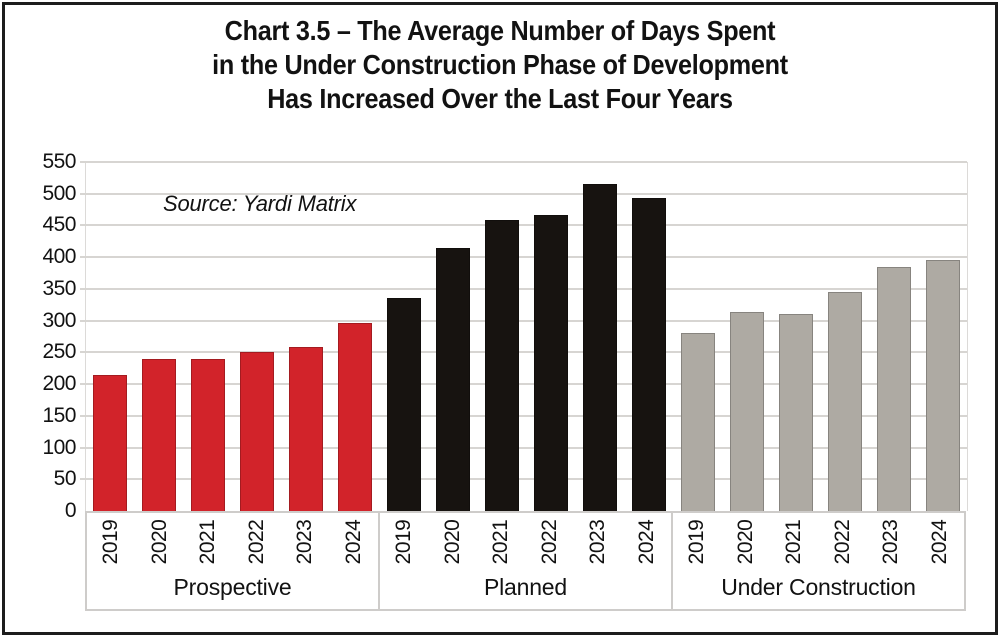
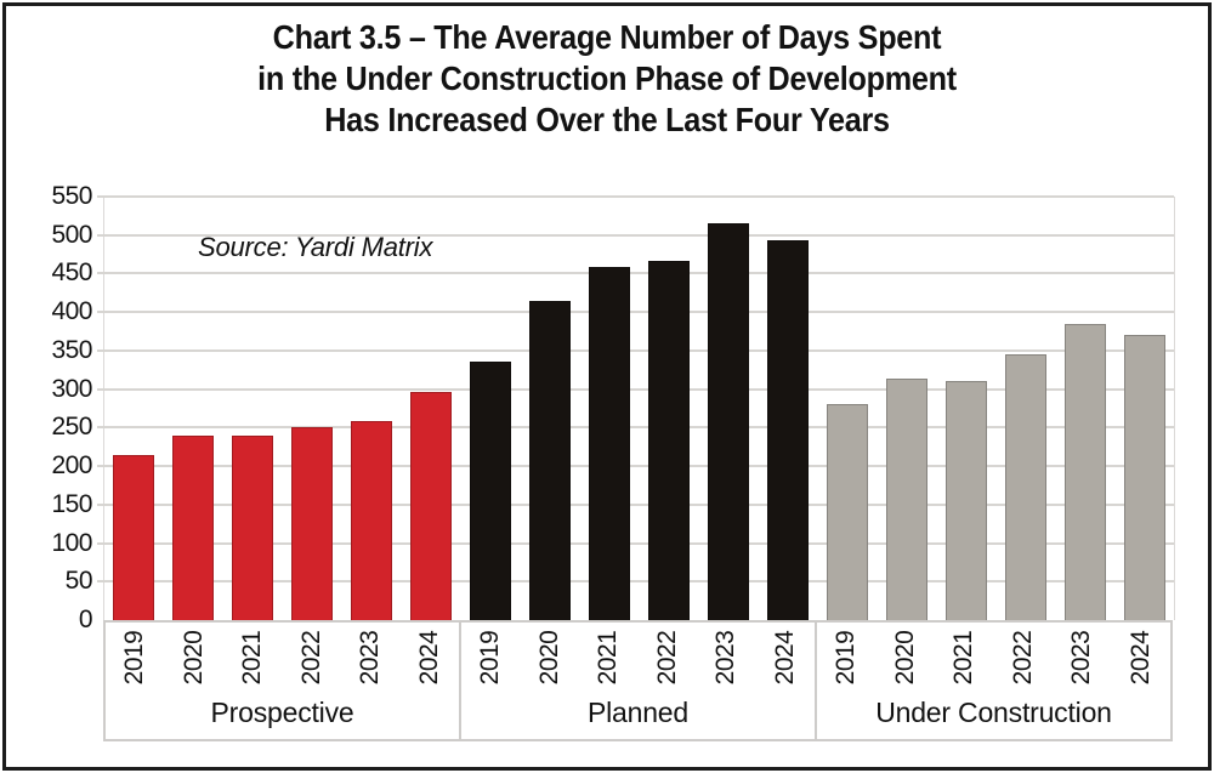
Under Construction/2024: 400 -> 370
